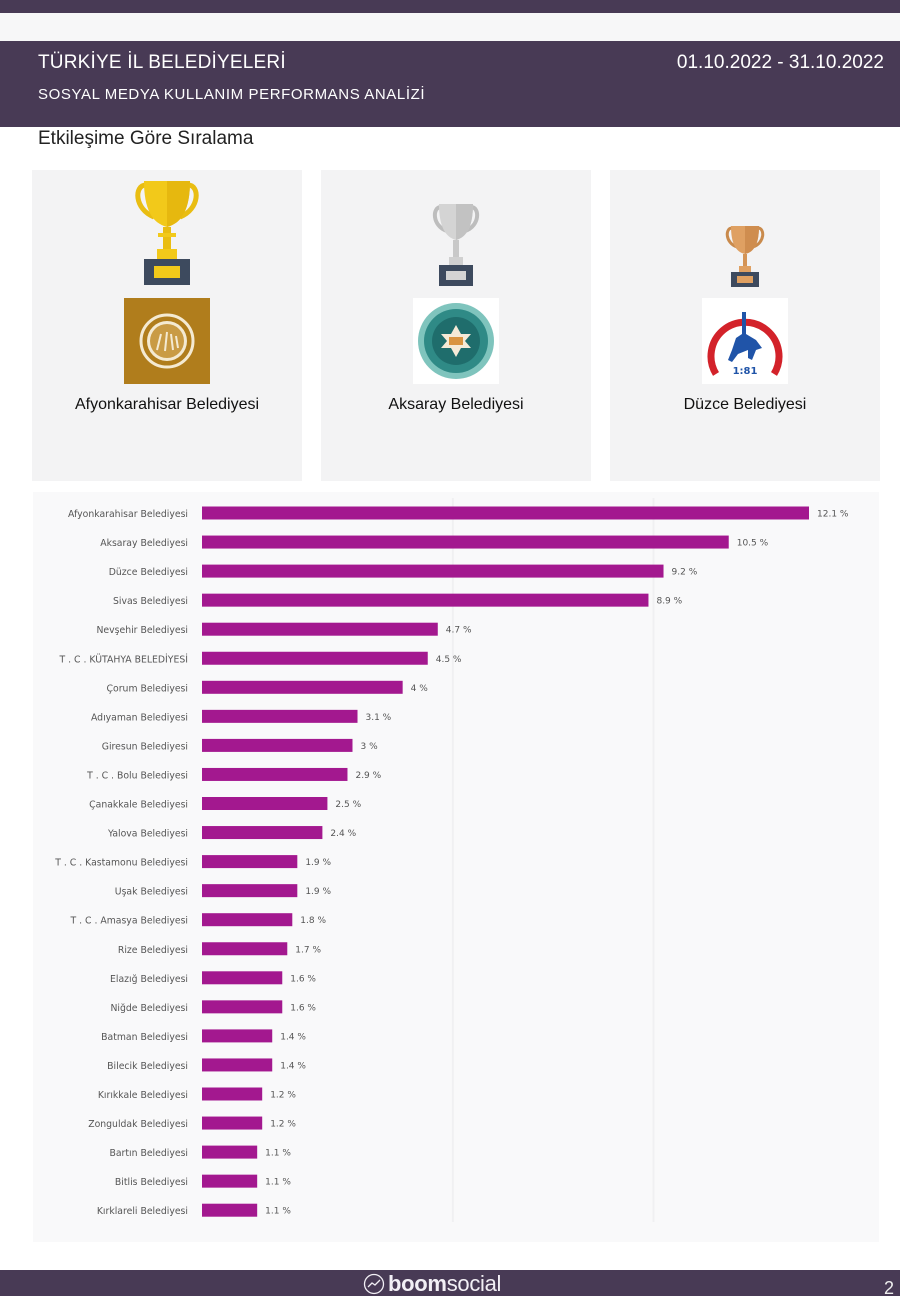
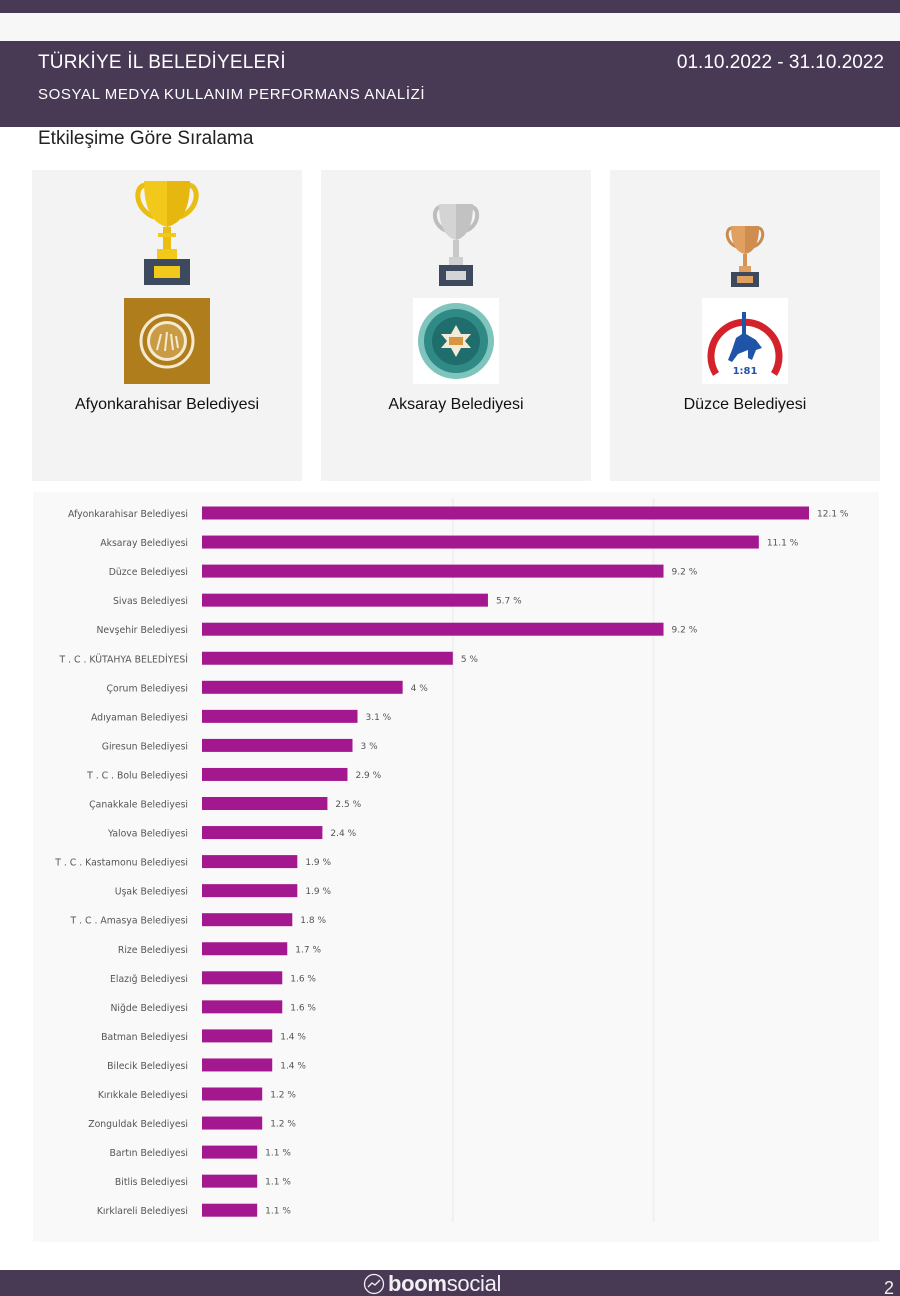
Aksaray Belediyesi: 10.5 -> 11.1
Sivas Belediyesi: 8.9 -> 5.7
Nevşehir Belediyesi: 4.7 -> 9.2
T . C . KÜTAHYA BELEDİYESİ: 4.5 -> 5
